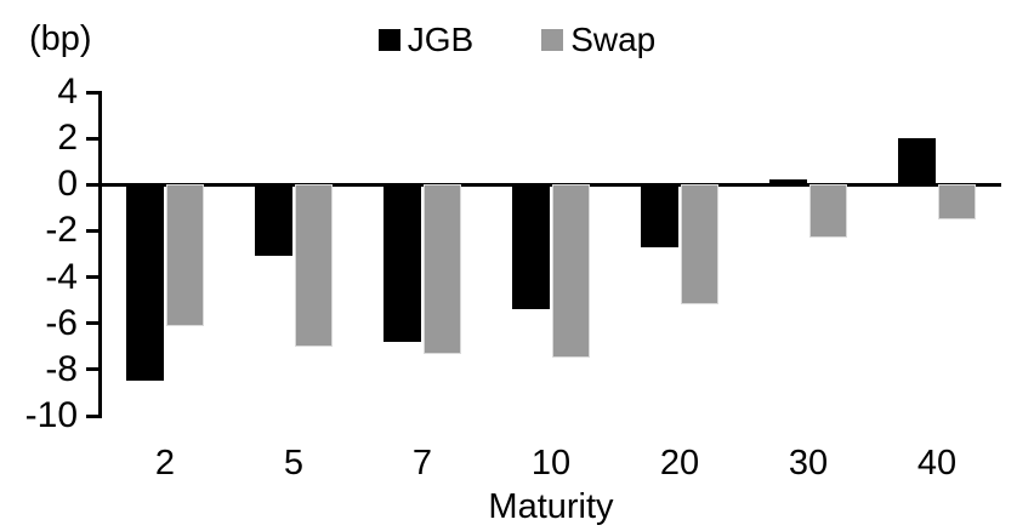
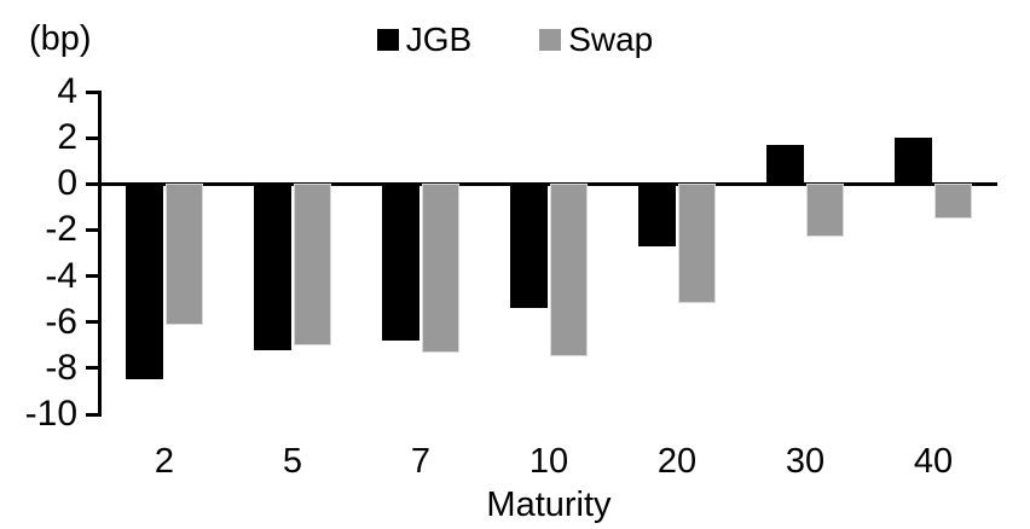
JGB/5: -3.1 -> -7.2
JGB/30: 0.2 -> 1.7
